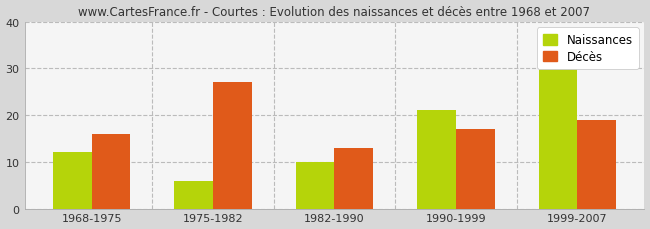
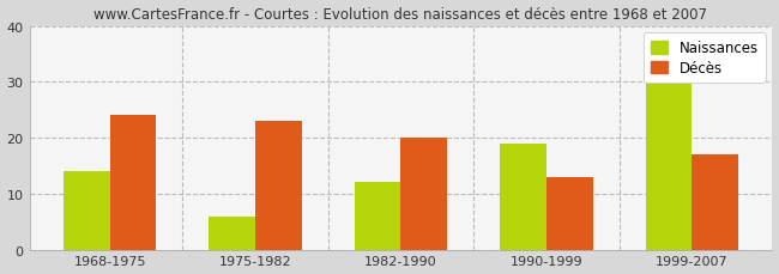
Naissances/1968-1975: 12 -> 14
Décès/1968-1975: 16 -> 24
Décès/1975-1982: 27 -> 23
Naissances/1982-1990: 10 -> 12
Décès/1982-1990: 13 -> 20
Naissances/1990-1999: 21 -> 19
Décès/1990-1999: 17 -> 13
Décès/1999-2007: 19 -> 17
